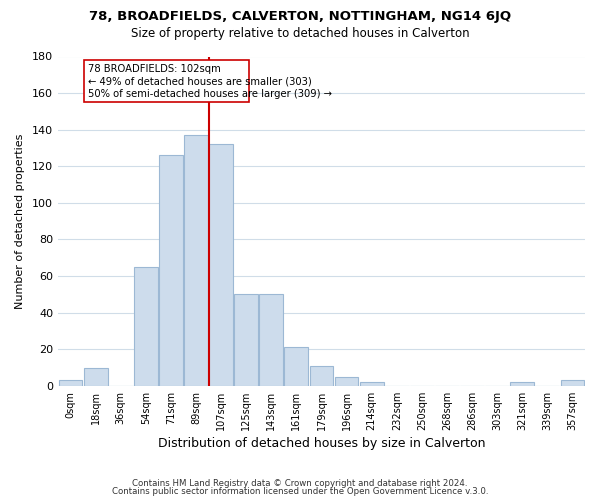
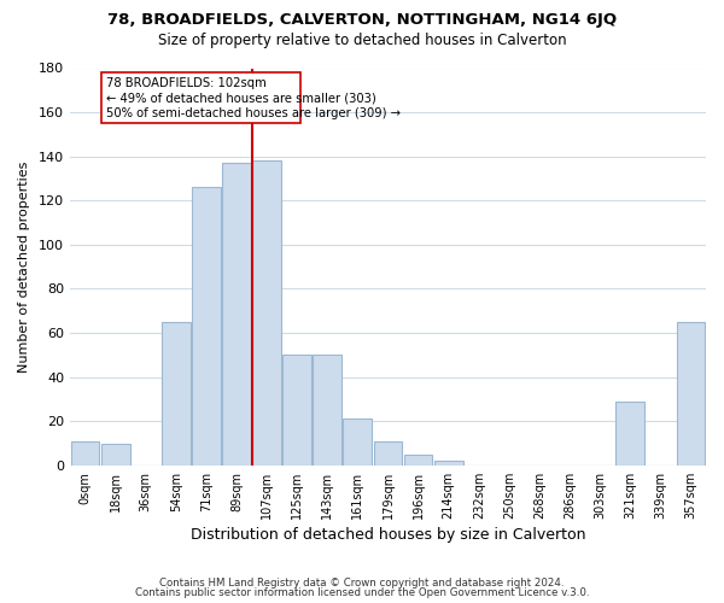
0sqm: 3 -> 11
107sqm: 132 -> 138
321sqm: 2 -> 29
357sqm: 3 -> 65
